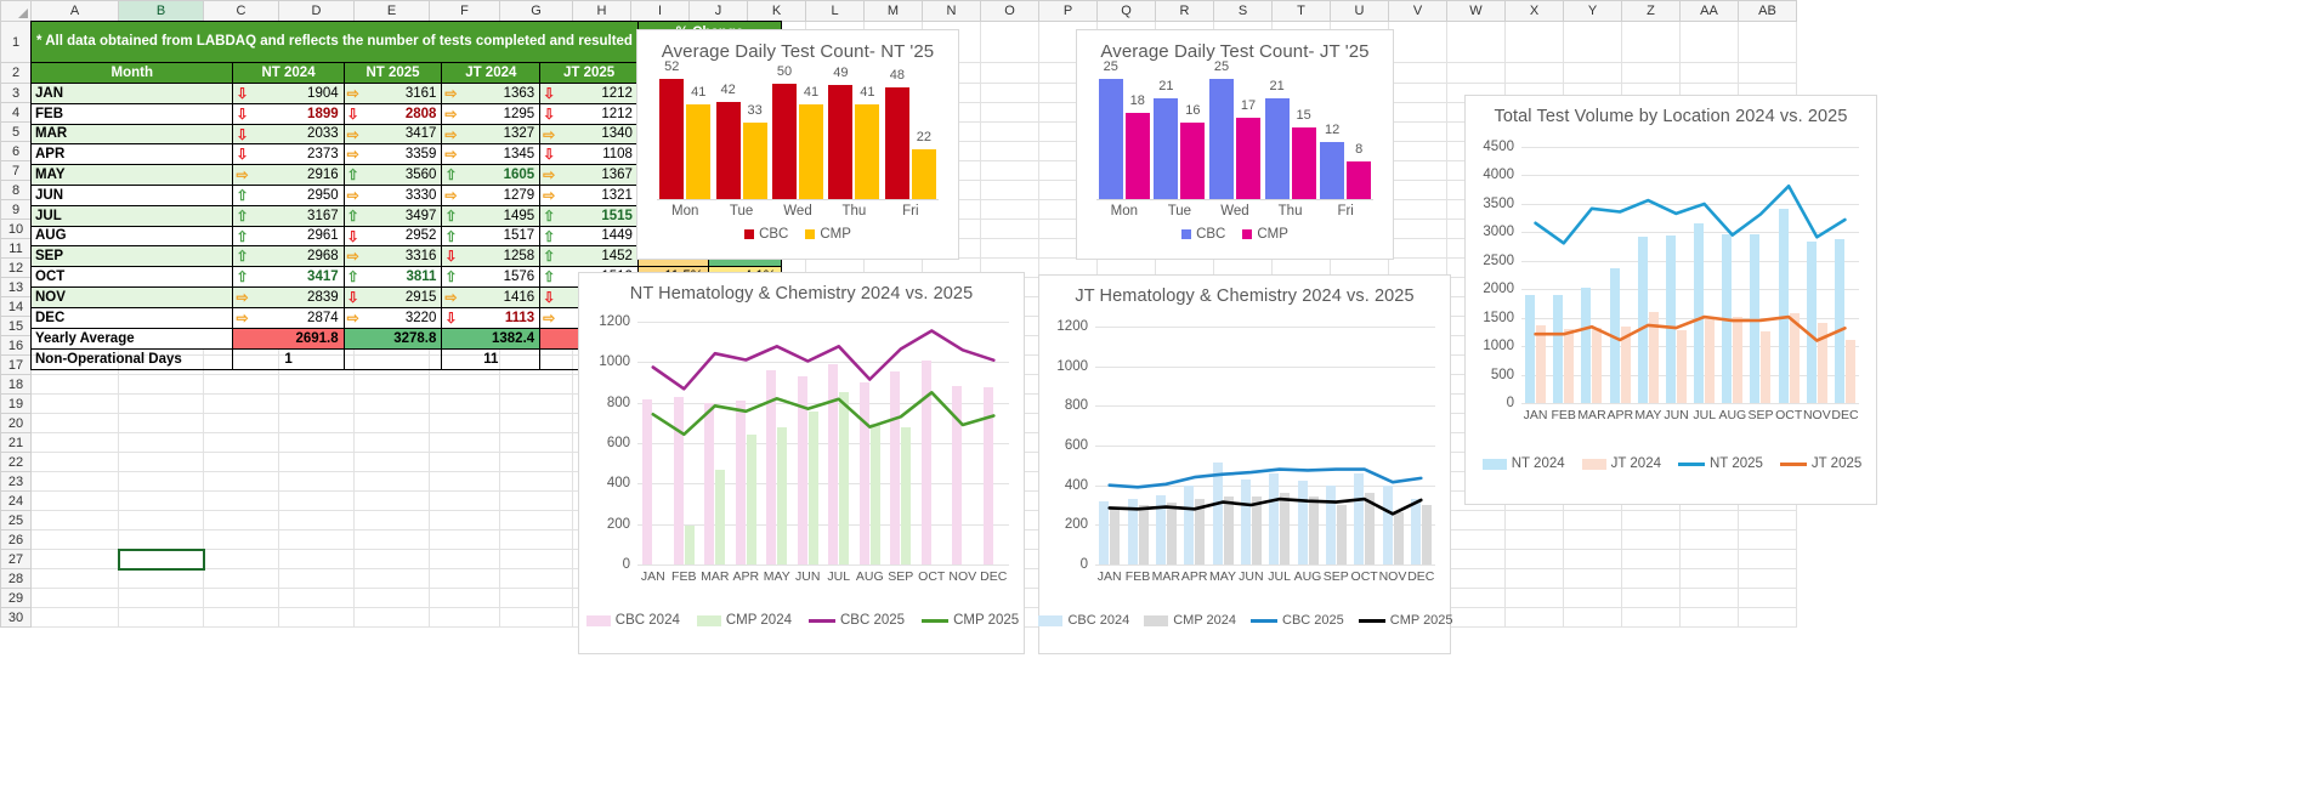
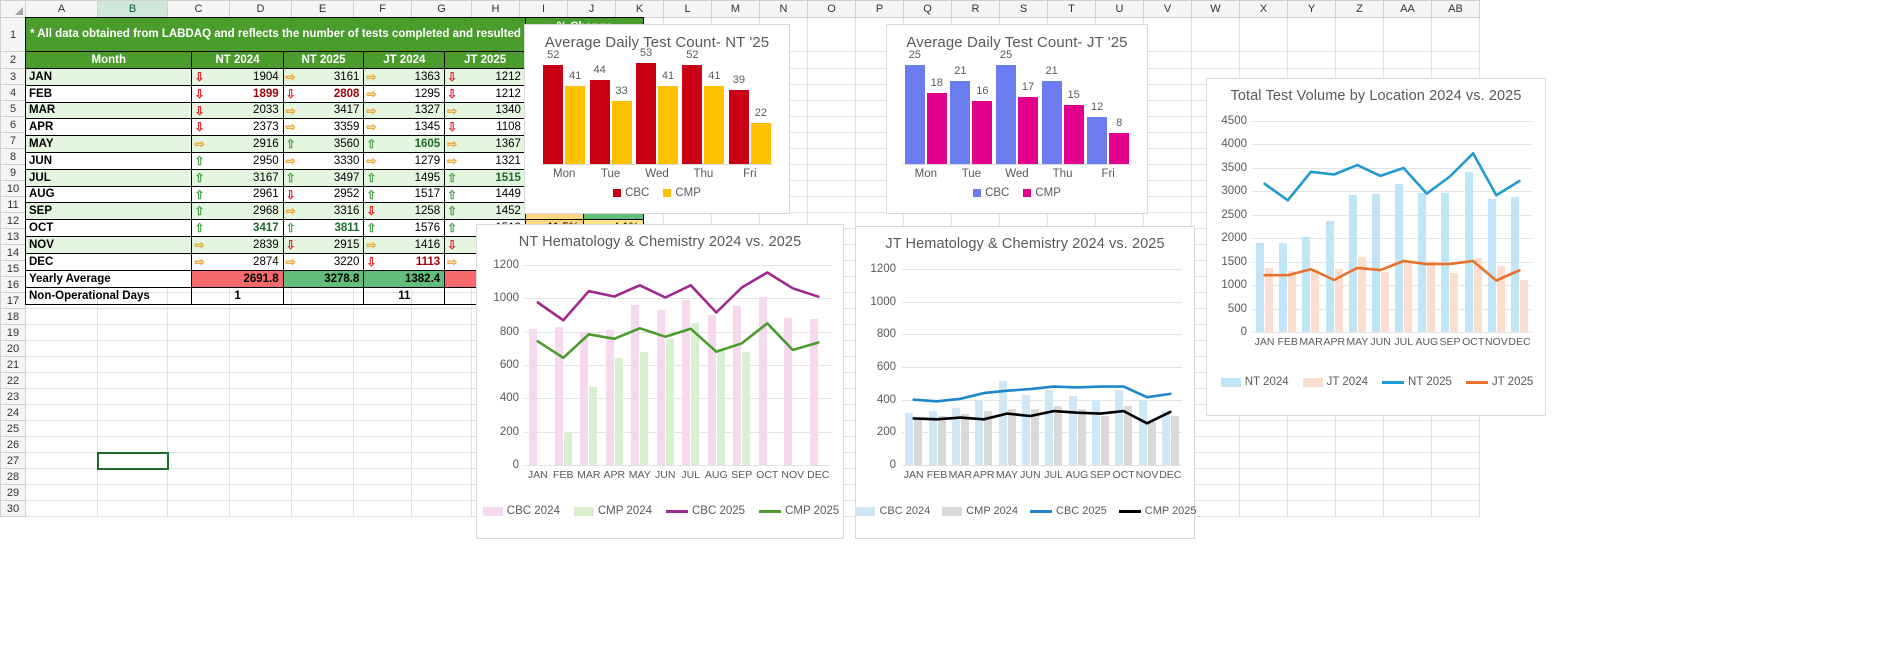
Average Daily Test Count- NT '25/CBC/Tue: 42 -> 44
Average Daily Test Count- NT '25/CBC/Wed: 50 -> 53
Average Daily Test Count- NT '25/CBC/Thu: 49 -> 52
Average Daily Test Count- NT '25/CBC/Fri: 48 -> 39
